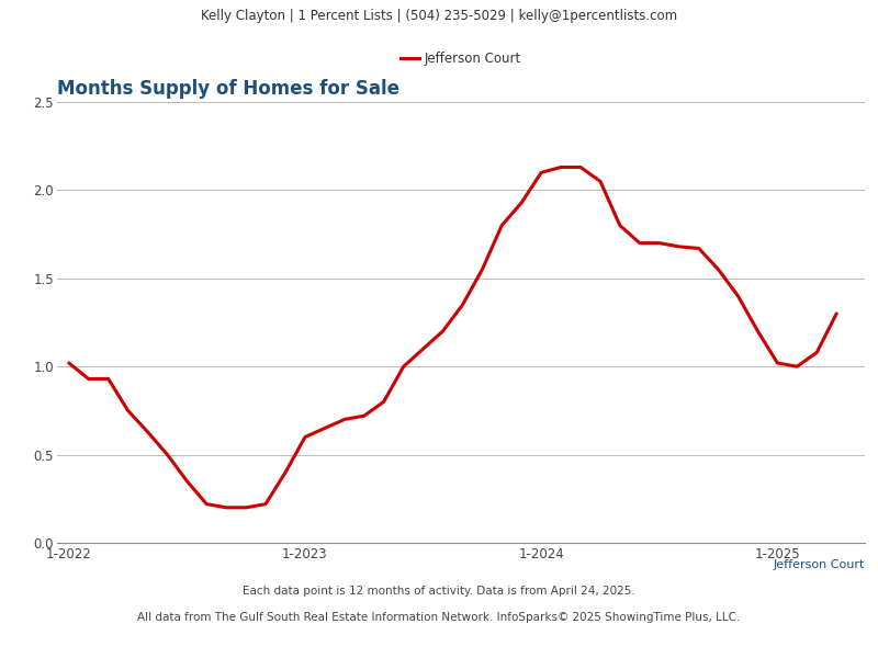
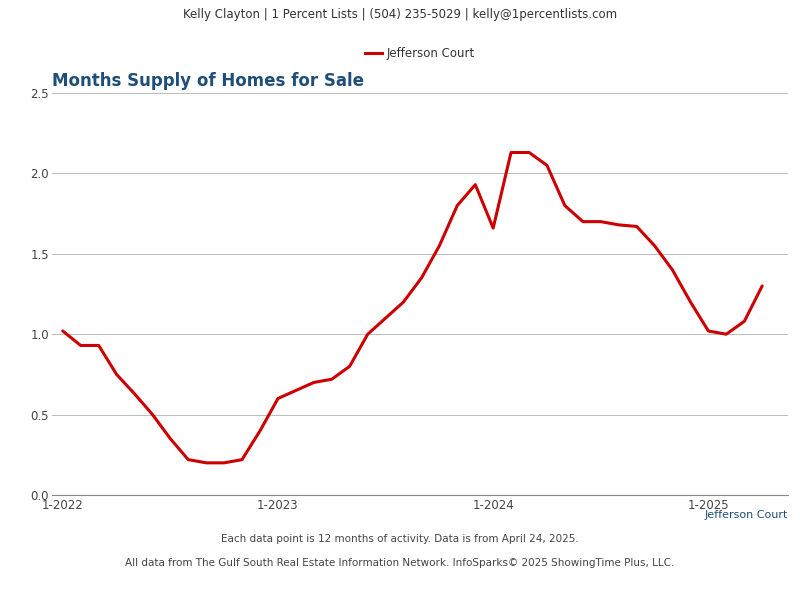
1-2024: 2.10 -> 1.66
